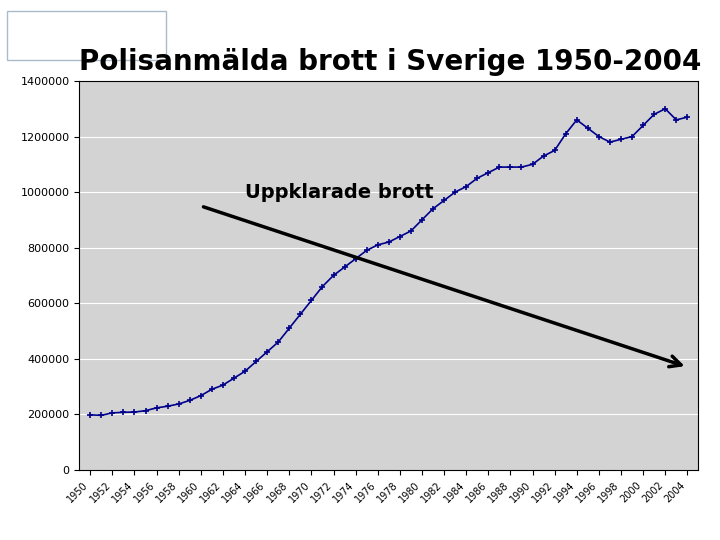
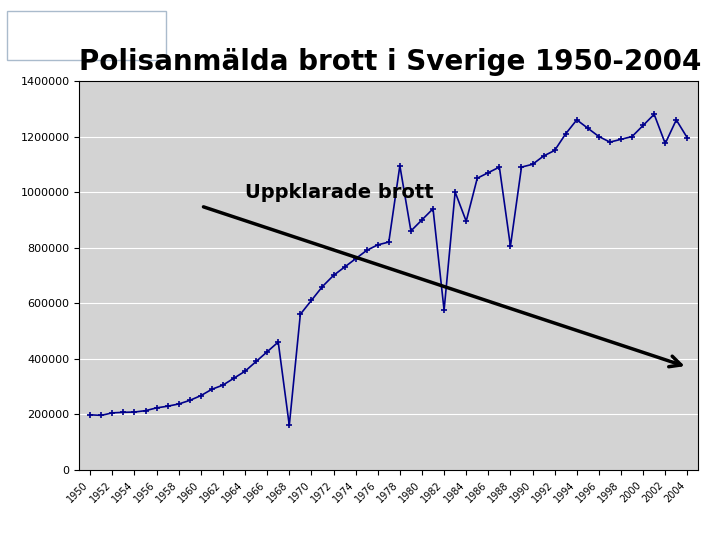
1968: 510000 -> 160000
1978: 840000 -> 1095000
1982: 970000 -> 575000
1984: 1020000 -> 895000
1988: 1090000 -> 805000
2002: 1300000 -> 1175000
2004: 1270000 -> 1195000
